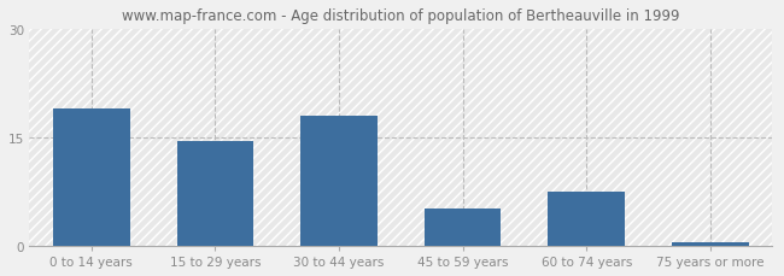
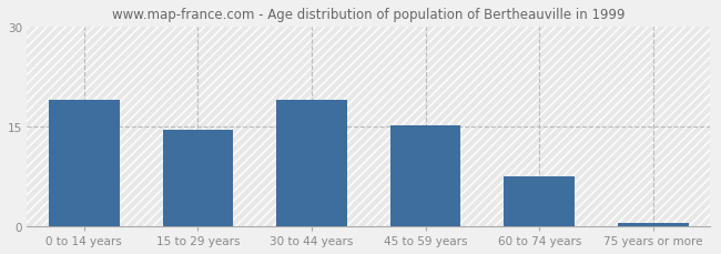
30 to 44 years: 18.0 -> 19.0
45 to 59 years: 5.2 -> 15.2
